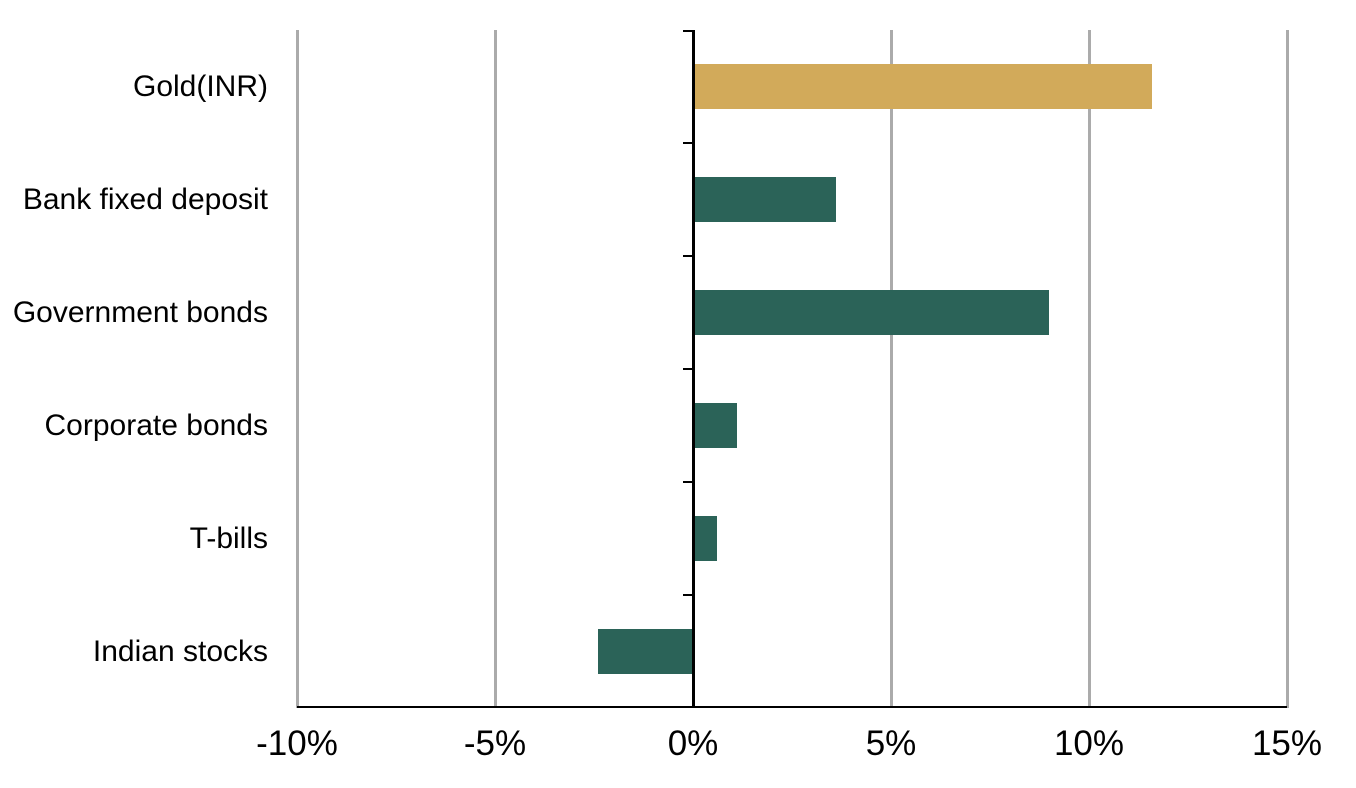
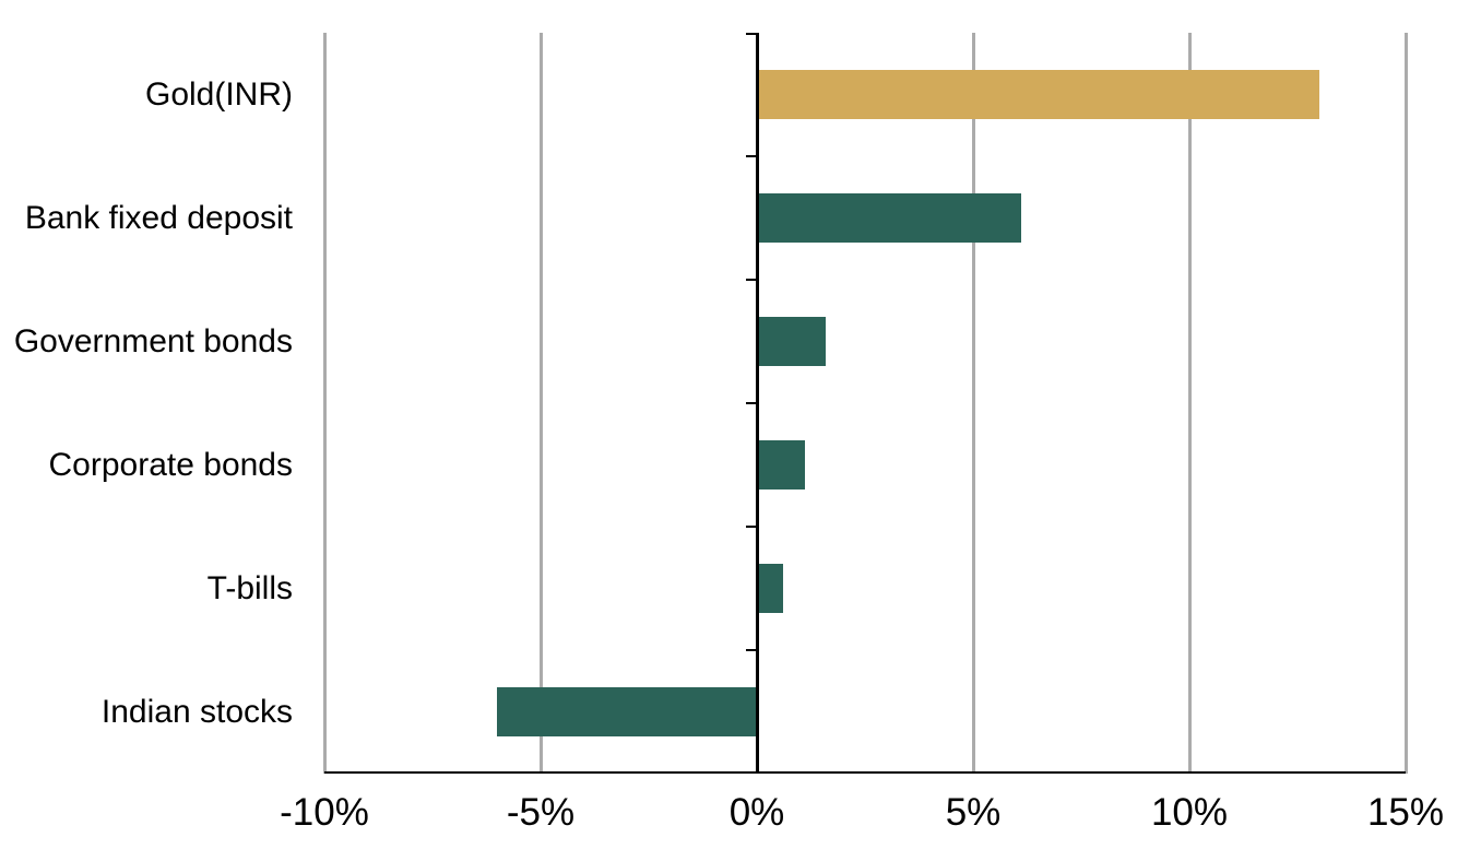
Gold(INR): 11.6% -> 13.0%
Bank fixed deposit: 3.6% -> 6.1%
Government bonds: 9.0% -> 1.6%
Indian stocks: -2.4% -> -6.0%
